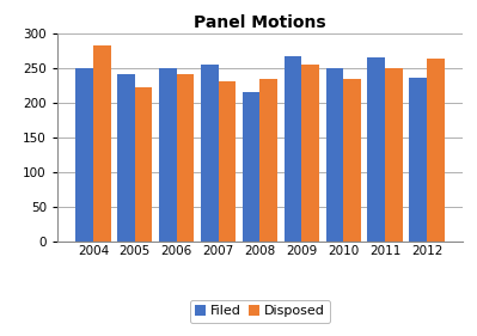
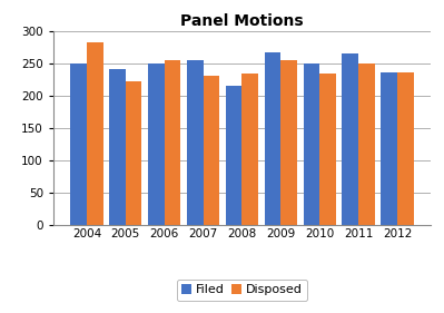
Disposed/2006: 242 -> 255
Disposed/2012: 264 -> 236
